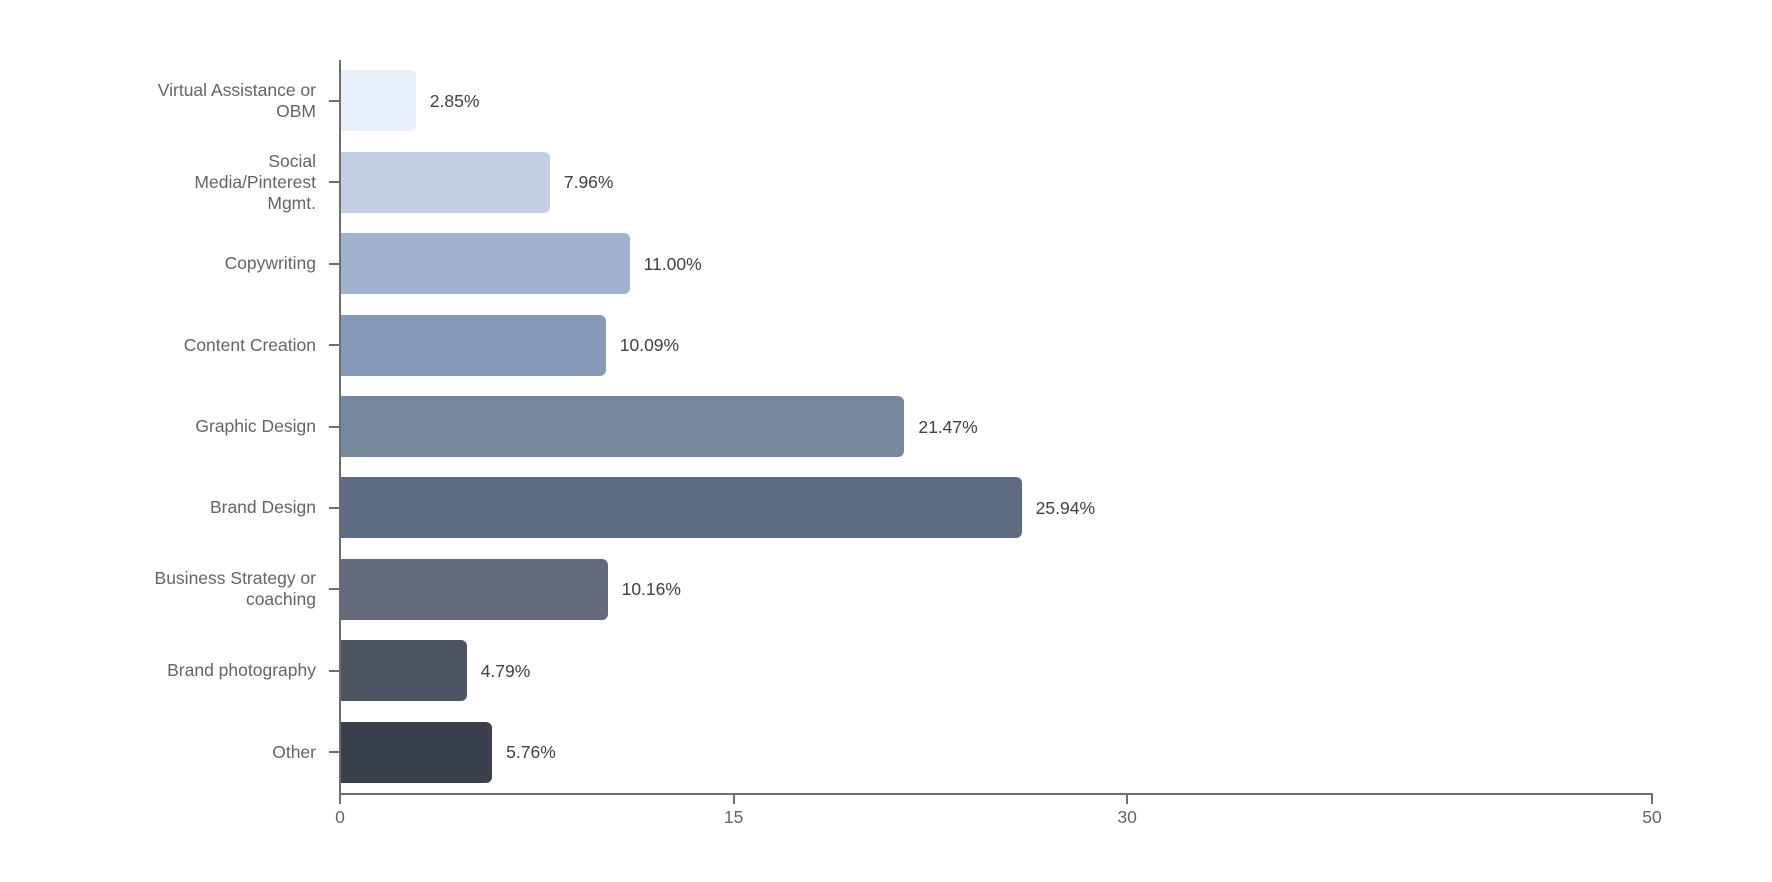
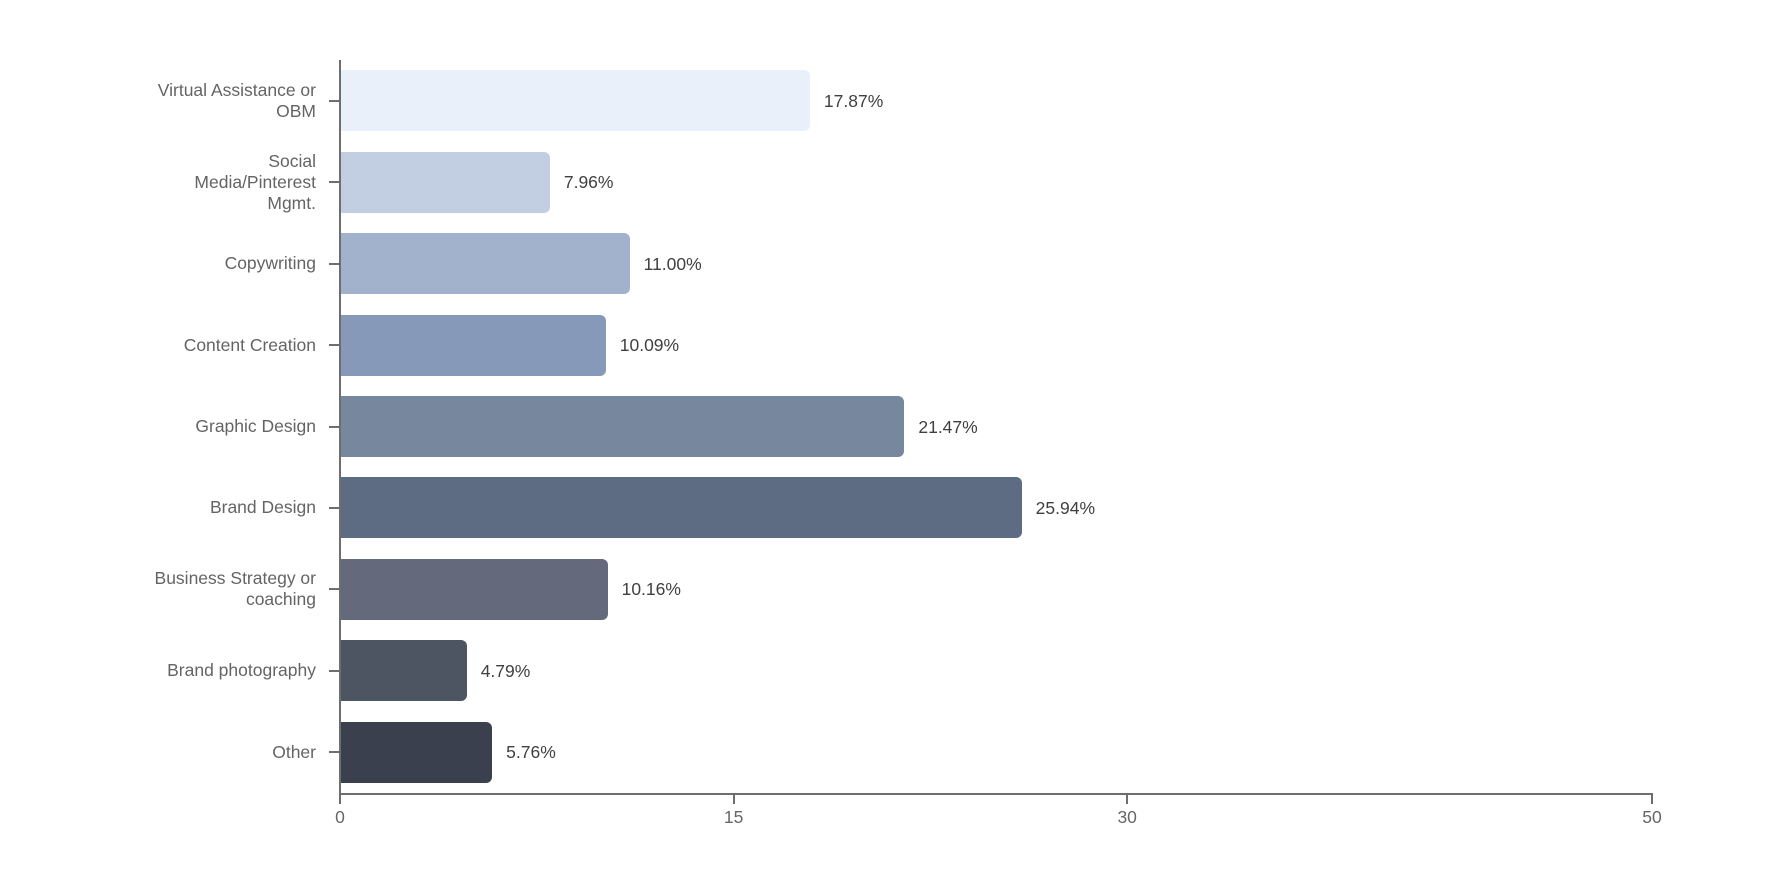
Virtual Assistance or OBM: 2.85% -> 17.87%
